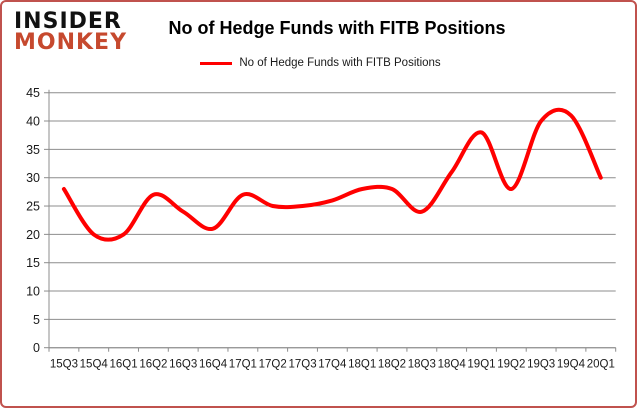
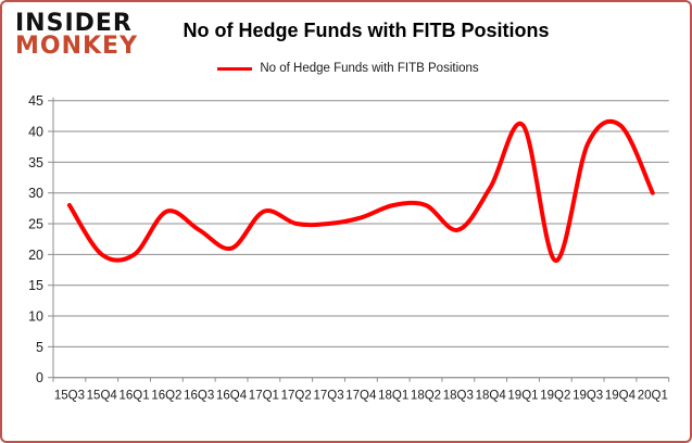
19Q1: 38 -> 41
19Q2: 28 -> 19
19Q3: 40 -> 38
